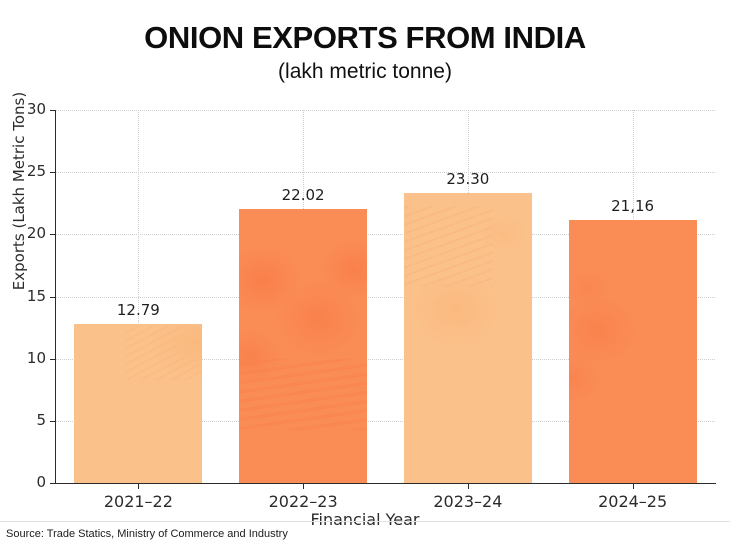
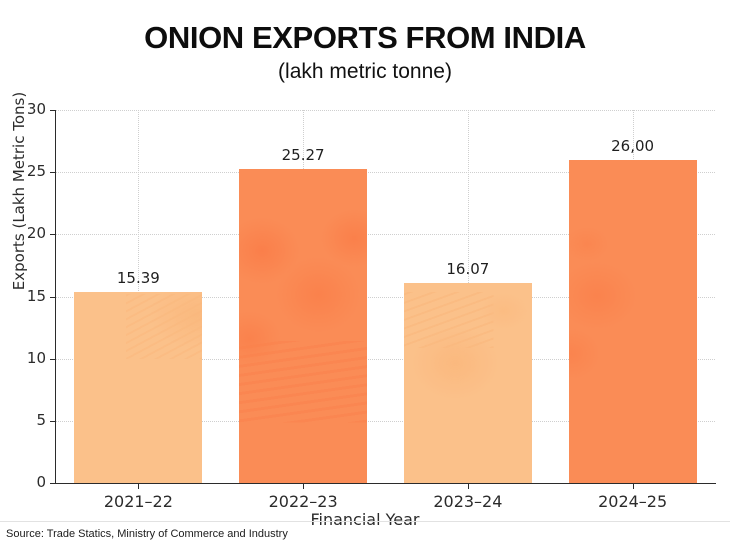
2021–22: 12.79 -> 15.39
2022–23: 22.02 -> 25.27
2023–24: 23.30 -> 16.07
2024–25: 21,16 -> 26,00
